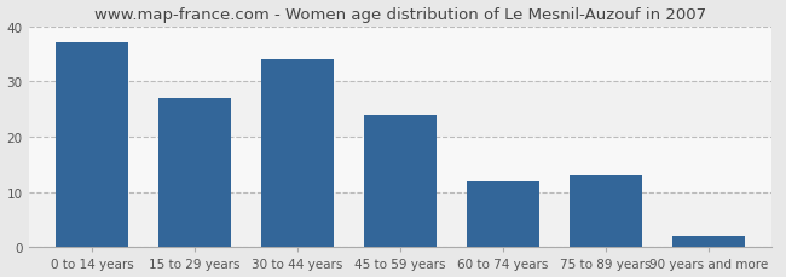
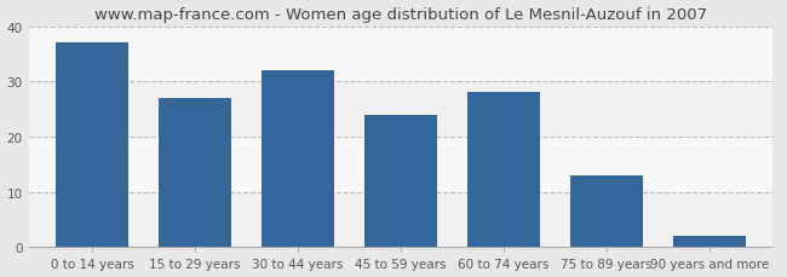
30 to 44 years: 34 -> 32
60 to 74 years: 12 -> 28
